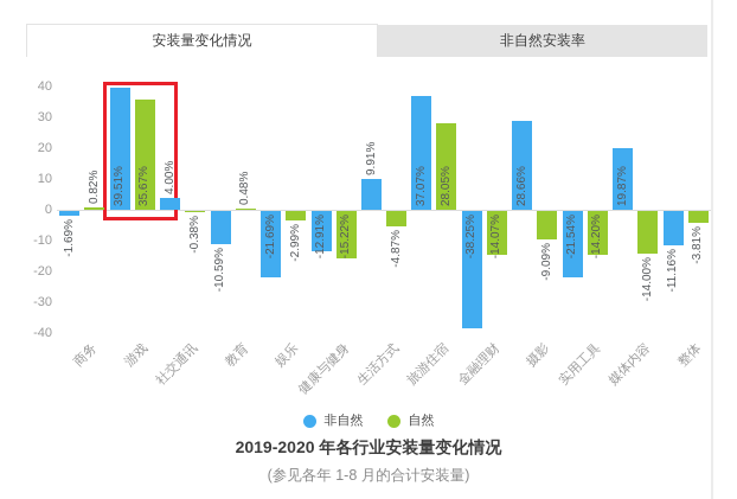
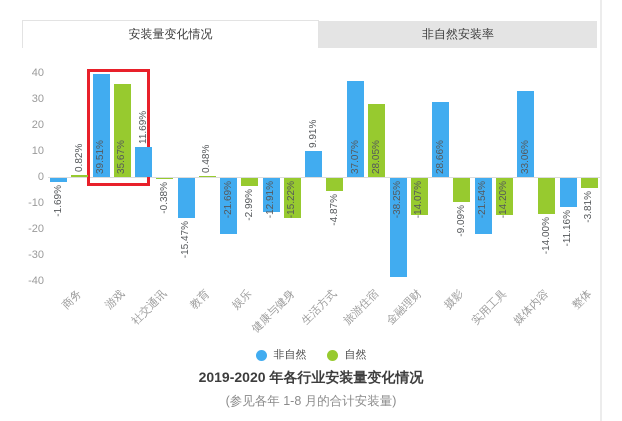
非自然/社交通讯: 4.00% -> 11.69%
非自然/教育: -10.59% -> -15.47%
非自然/媒体内容: 19.87% -> 33.06%
